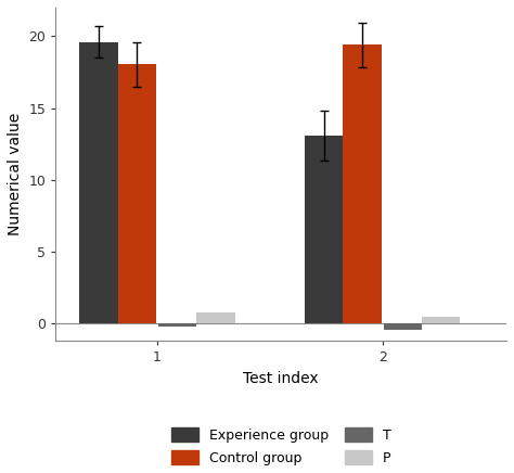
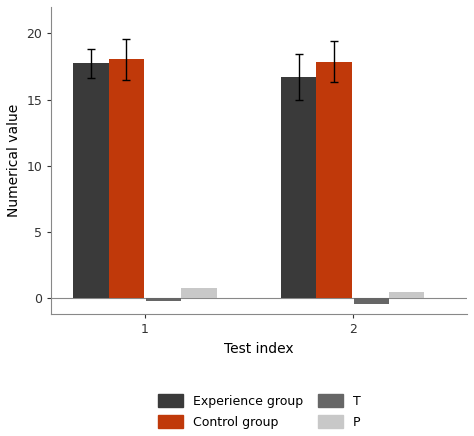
Experience group/1: 19.6 -> 17.8
Experience group/2: 13.1 -> 16.7
Control group/2: 19.4 -> 17.9
